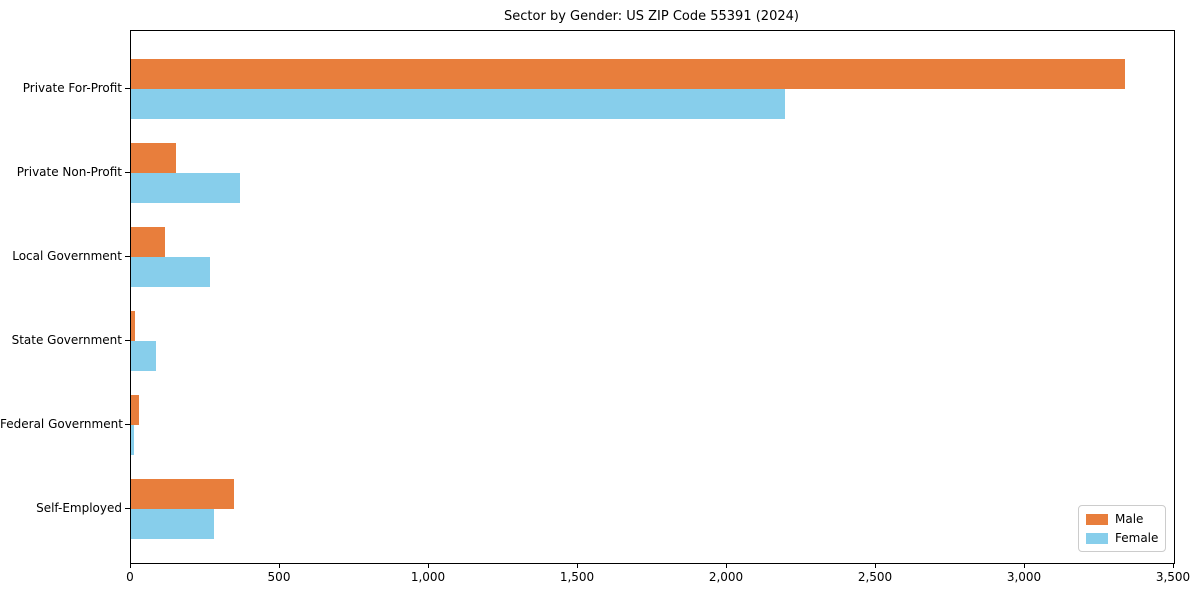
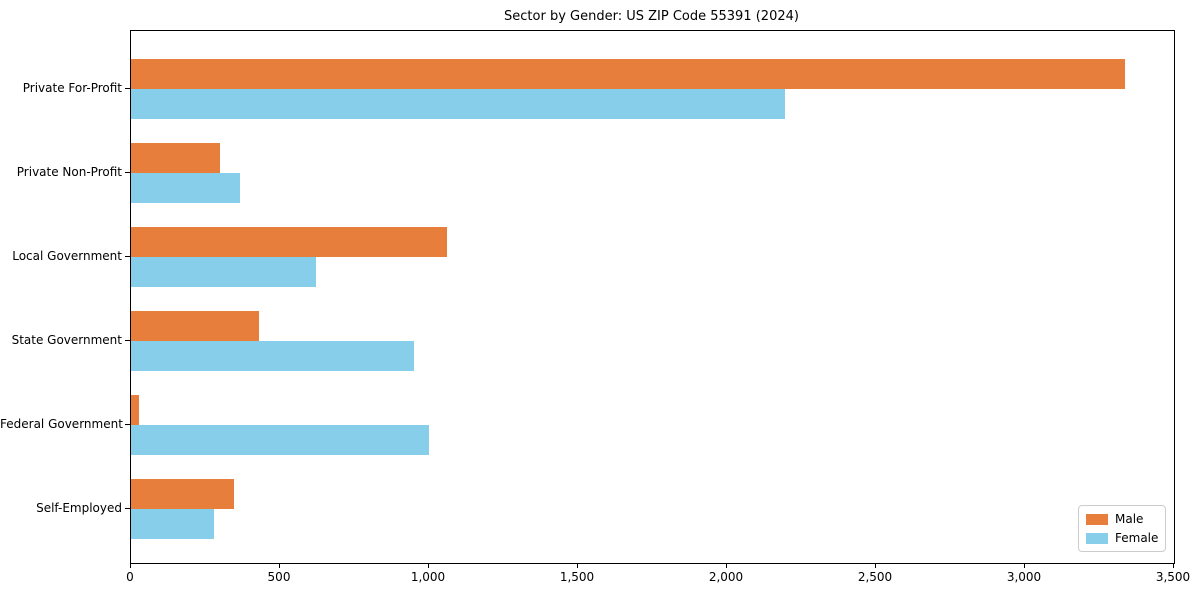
Male/Private Non-Profit: 150 -> 300
Male/Local Government: 120 -> 1060
Female/Local Government: 260 -> 620
Male/State Government: 10 -> 430
Female/State Government: 80 -> 950
Female/Federal Government: 10 -> 1000
